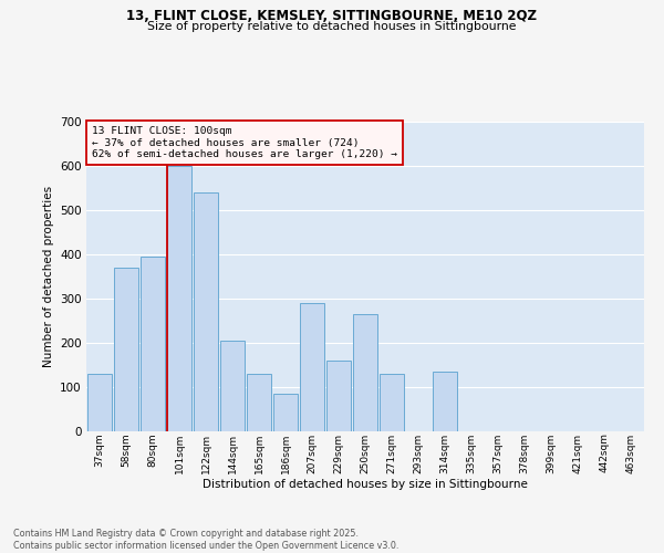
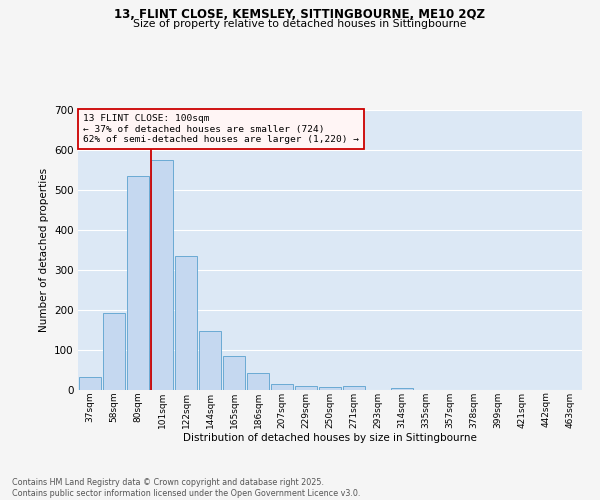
37sqm: 130 -> 32
58sqm: 370 -> 193
80sqm: 395 -> 534
101sqm: 600 -> 574
122sqm: 540 -> 336
144sqm: 205 -> 148
165sqm: 130 -> 86
186sqm: 85 -> 42
207sqm: 290 -> 15
229sqm: 160 -> 10
250sqm: 265 -> 8
271sqm: 130 -> 10
314sqm: 135 -> 5
